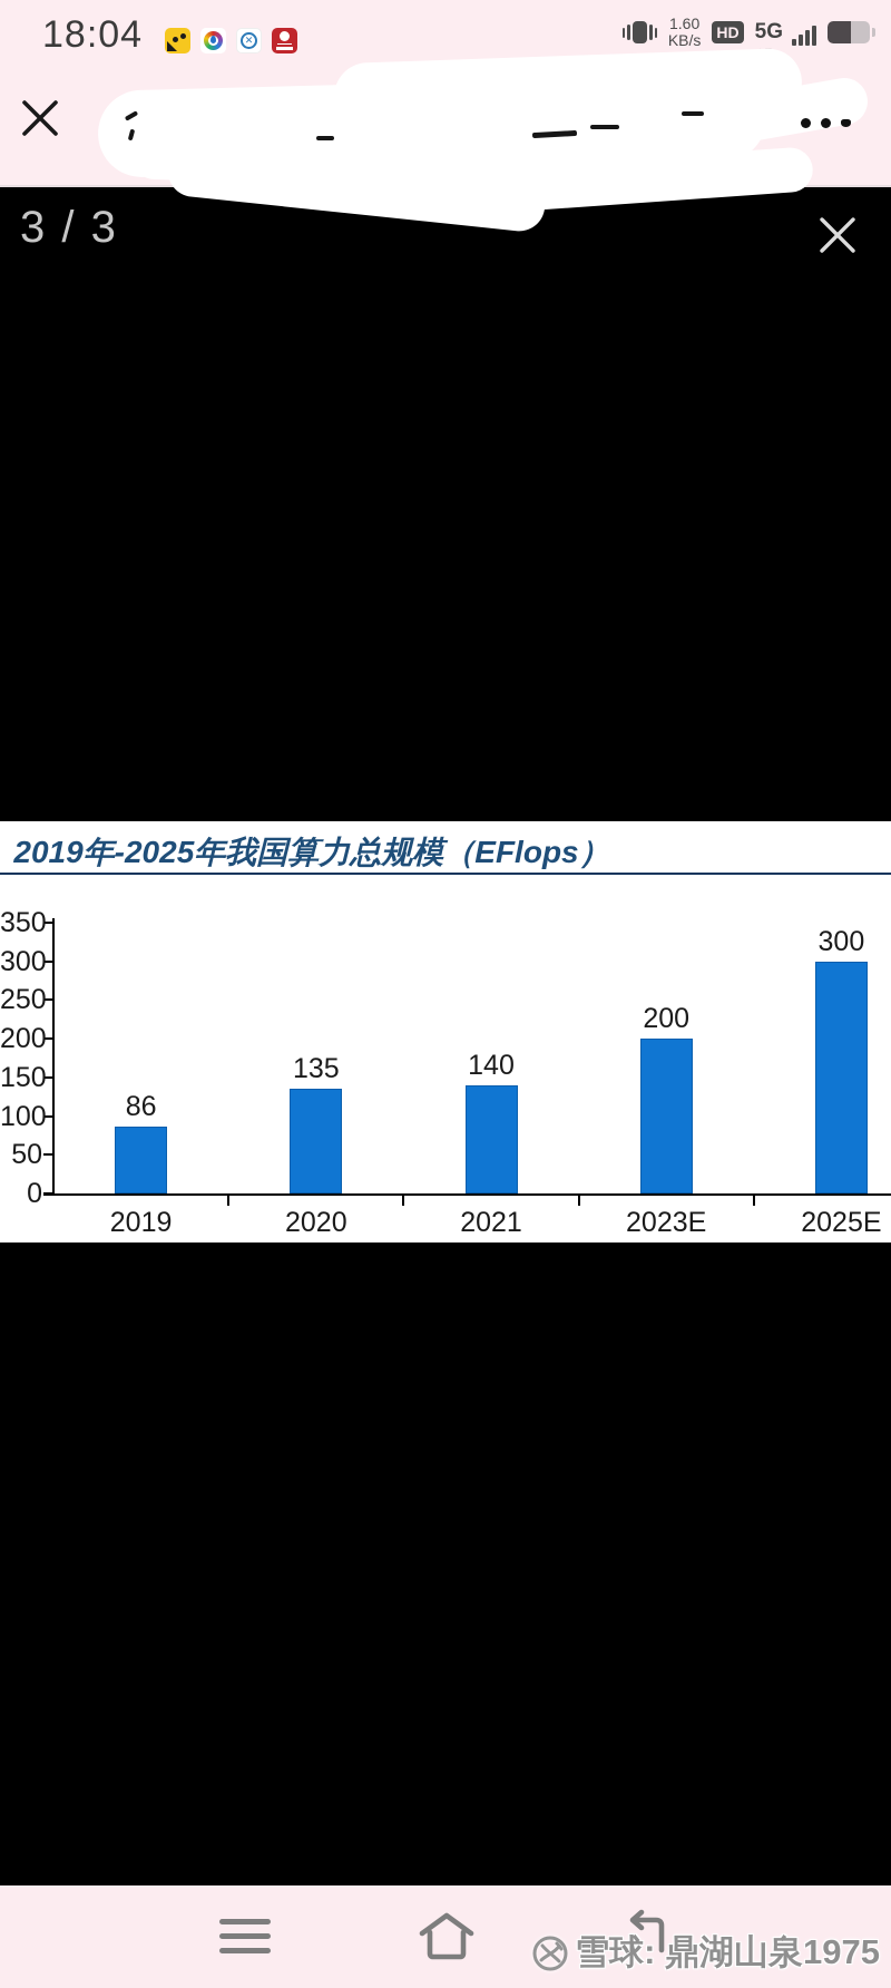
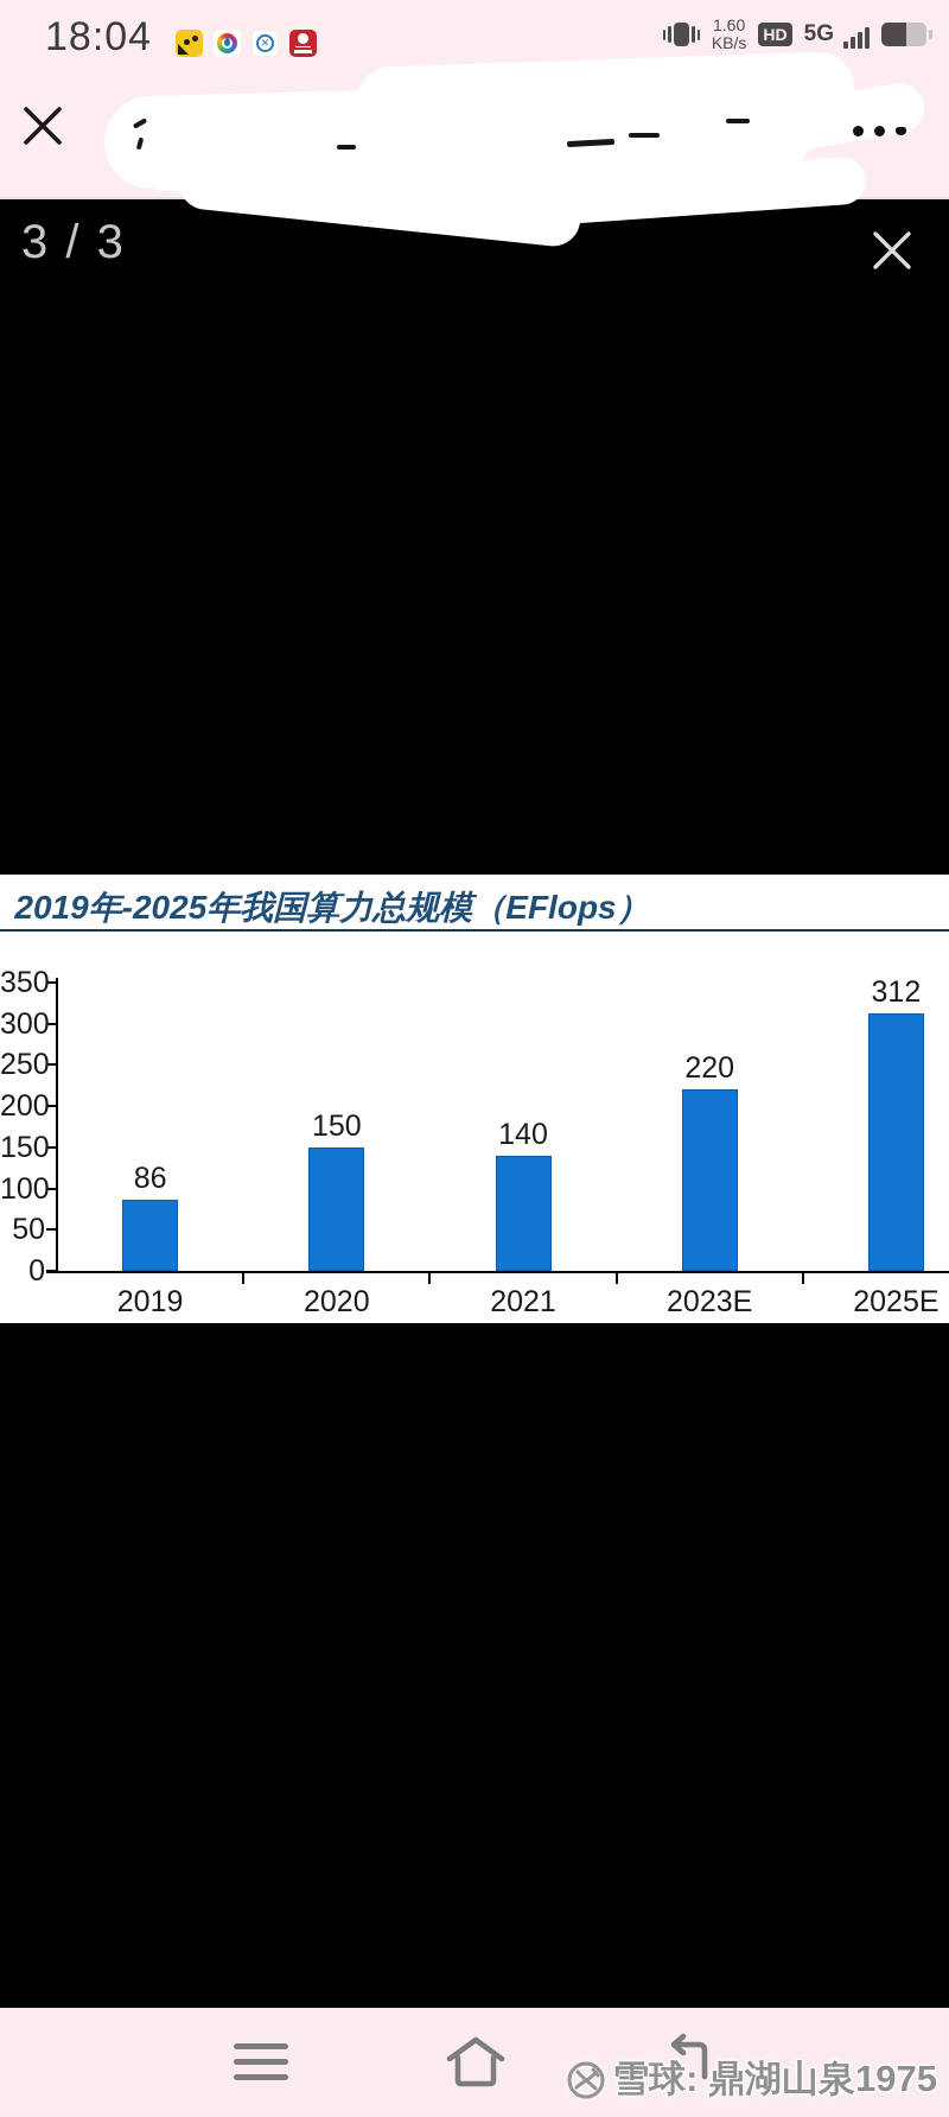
2020: 135 -> 150
2023E: 200 -> 220
2025E: 300 -> 312
